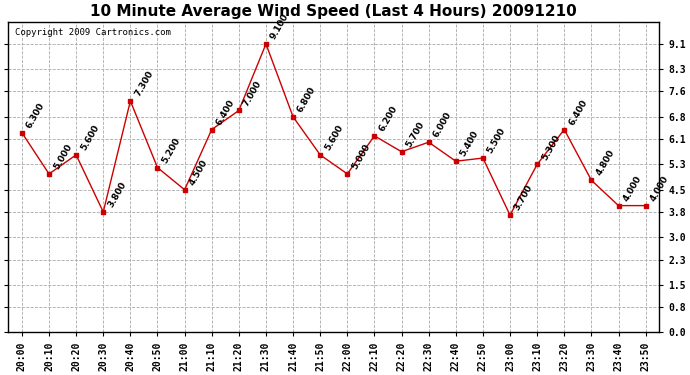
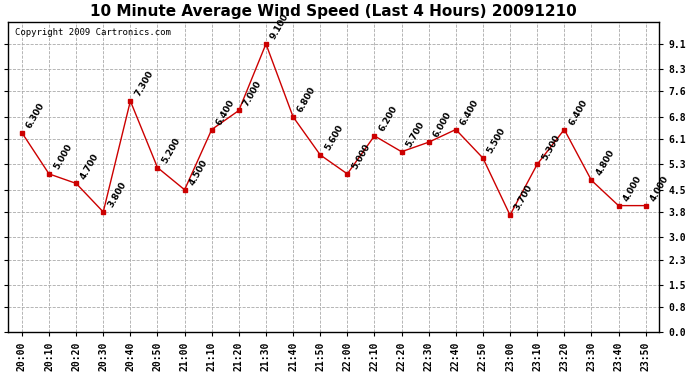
20:20: 5.600 -> 4.700
22:40: 5.400 -> 6.400
